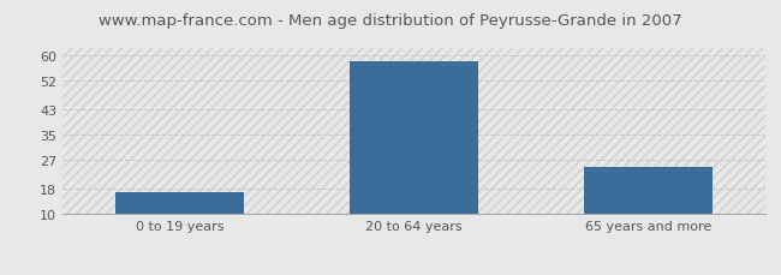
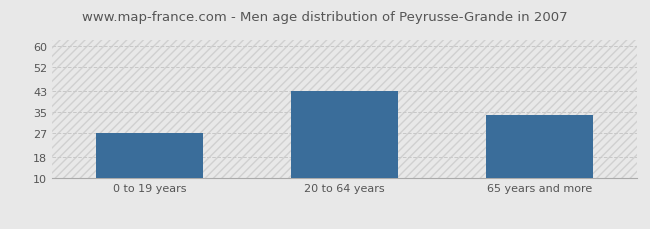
0 to 19 years: 17 -> 27
20 to 64 years: 58 -> 43
65 years and more: 25 -> 34
